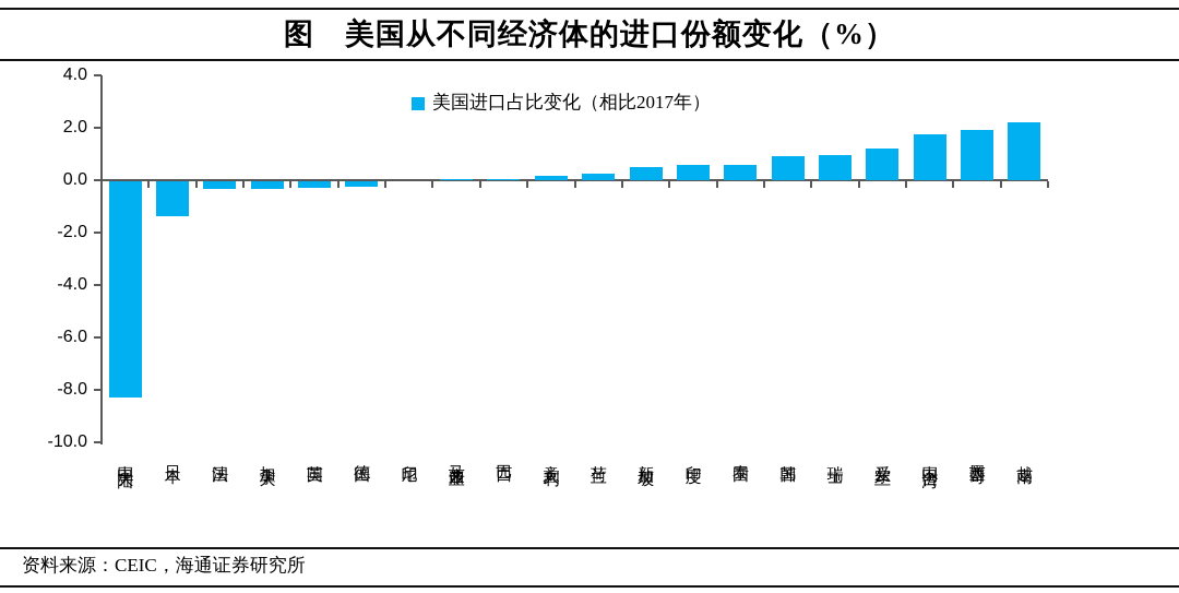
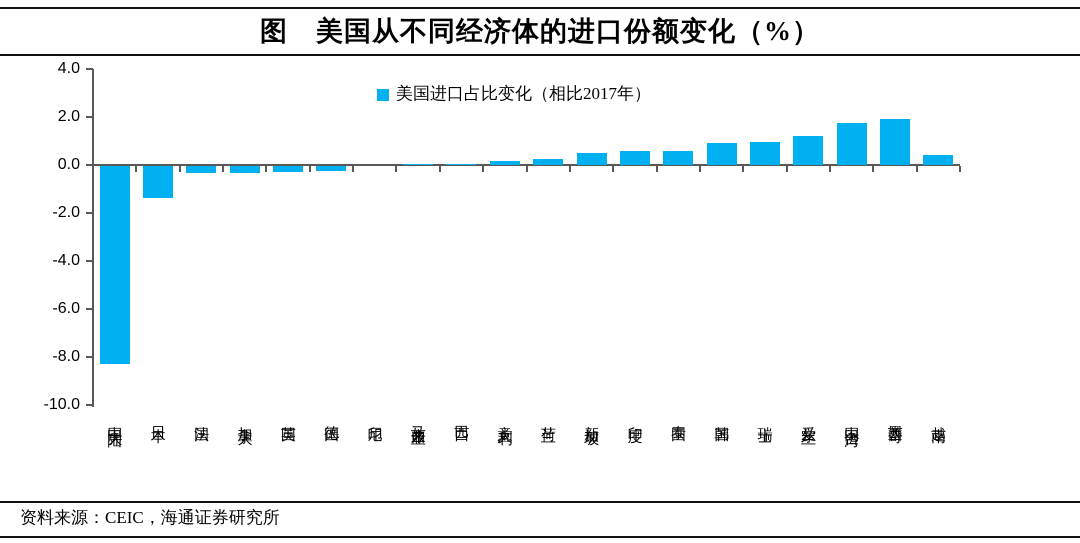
越南: 2.2 -> 0.4
